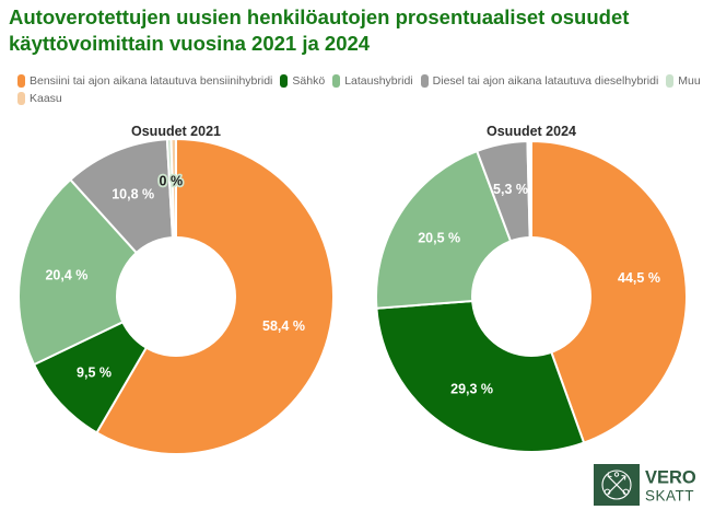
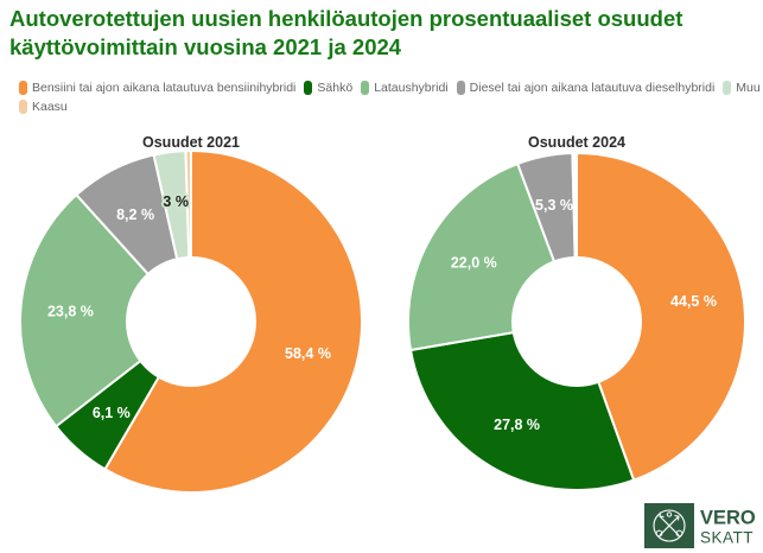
Osuudet 2021/Sähkö: 9,5 -> 6,1
Osuudet 2021/Lataushybridi: 20,4 -> 23,8
Osuudet 2021/Diesel tai ajon aikana latautuva dieselhybridi: 10,8 -> 8,2
Osuudet 2021/Muu: 0 -> 3
Osuudet 2024/Sähkö: 29,3 -> 27,8
Osuudet 2024/Lataushybridi: 20,5 -> 22,0
